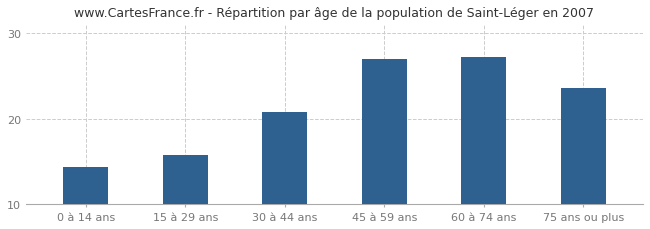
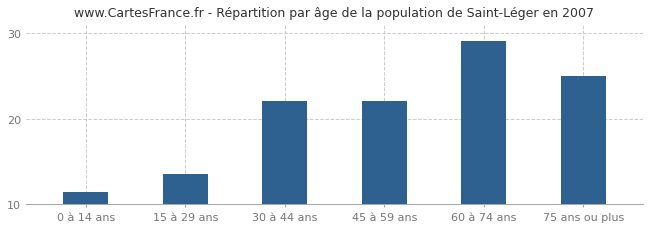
0 à 14 ans: 14.4 -> 11.5
15 à 29 ans: 15.8 -> 13.5
30 à 44 ans: 20.8 -> 22.0
45 à 59 ans: 27.0 -> 22.0
60 à 74 ans: 27.2 -> 29.0
75 ans ou plus: 23.6 -> 25.0
